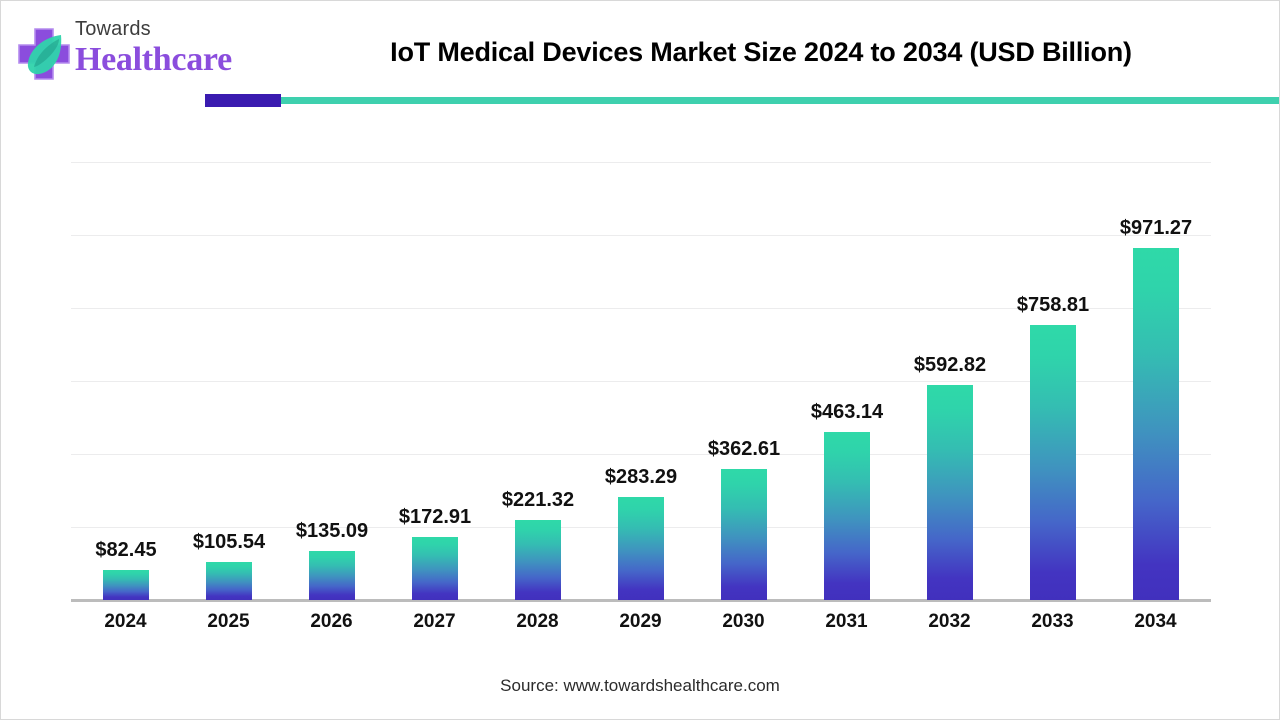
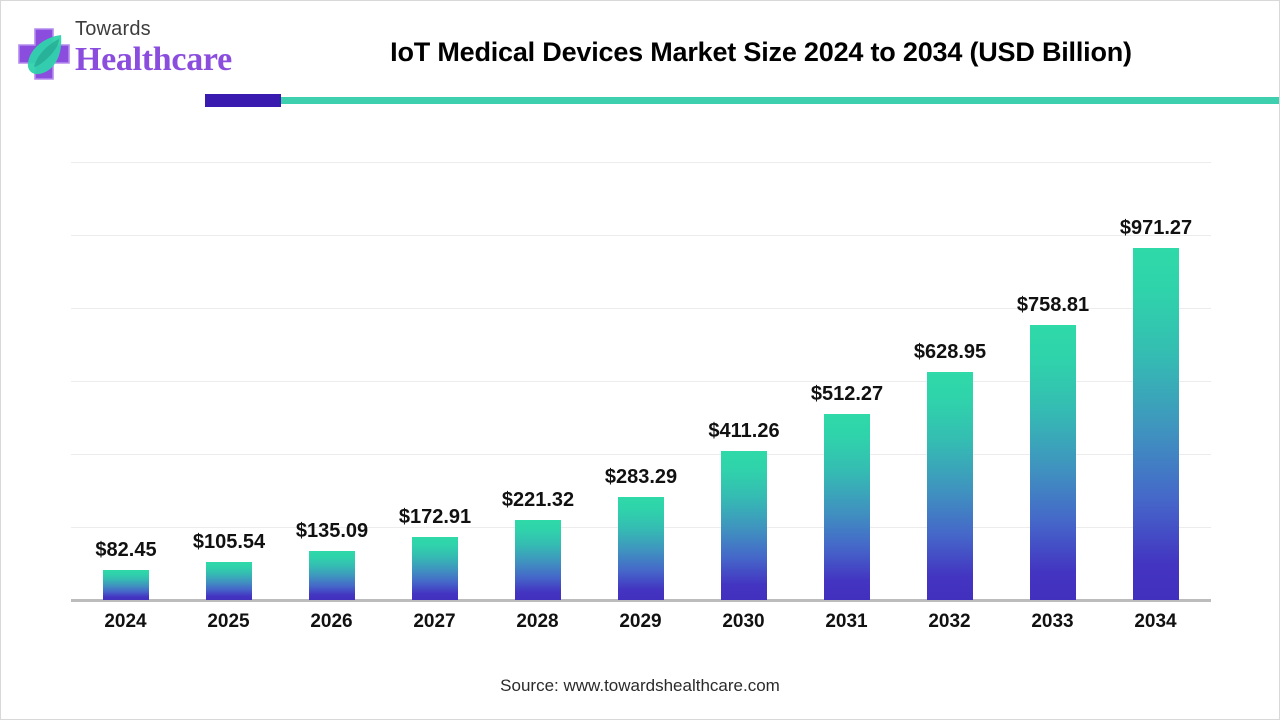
2030: $362.61 -> $411.26
2031: $463.14 -> $512.27
2032: $592.82 -> $628.95
